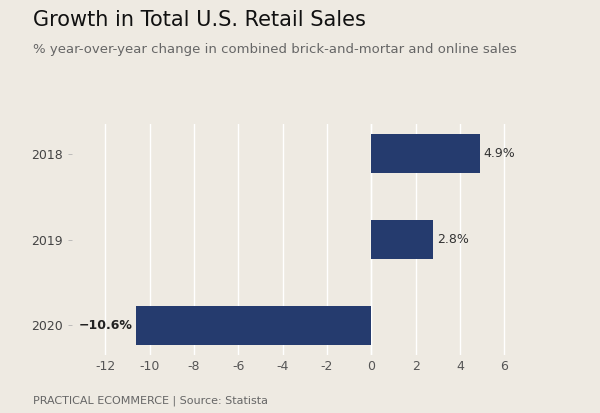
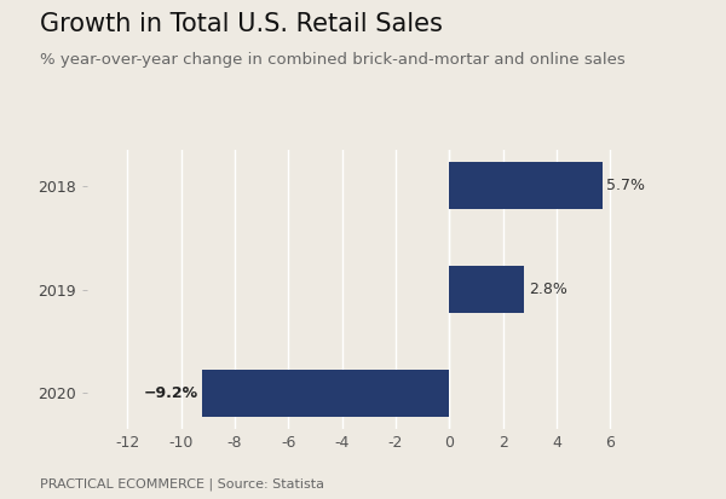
2018: 4.9% -> 5.7%
2020: −10.6% -> −9.2%
